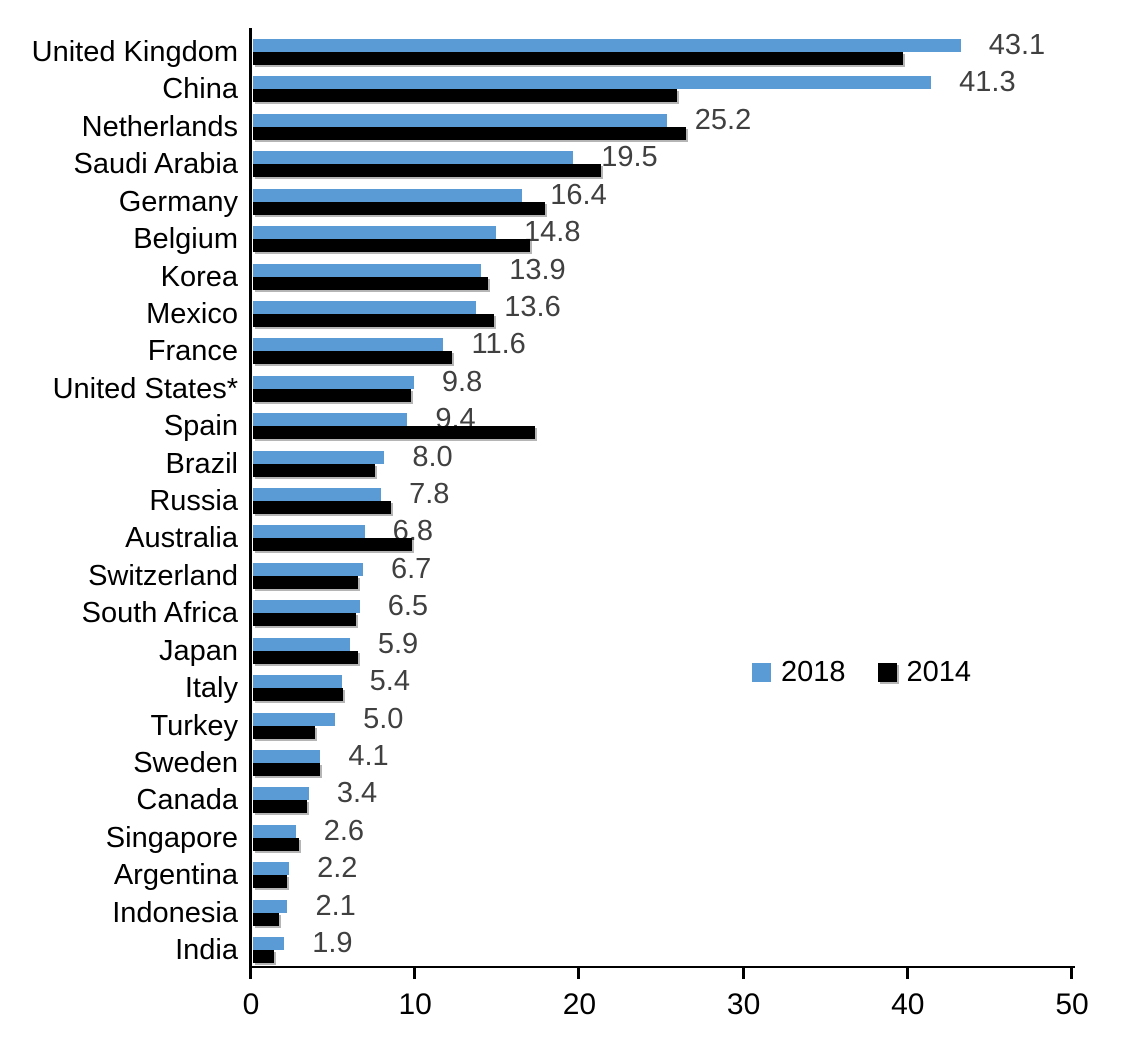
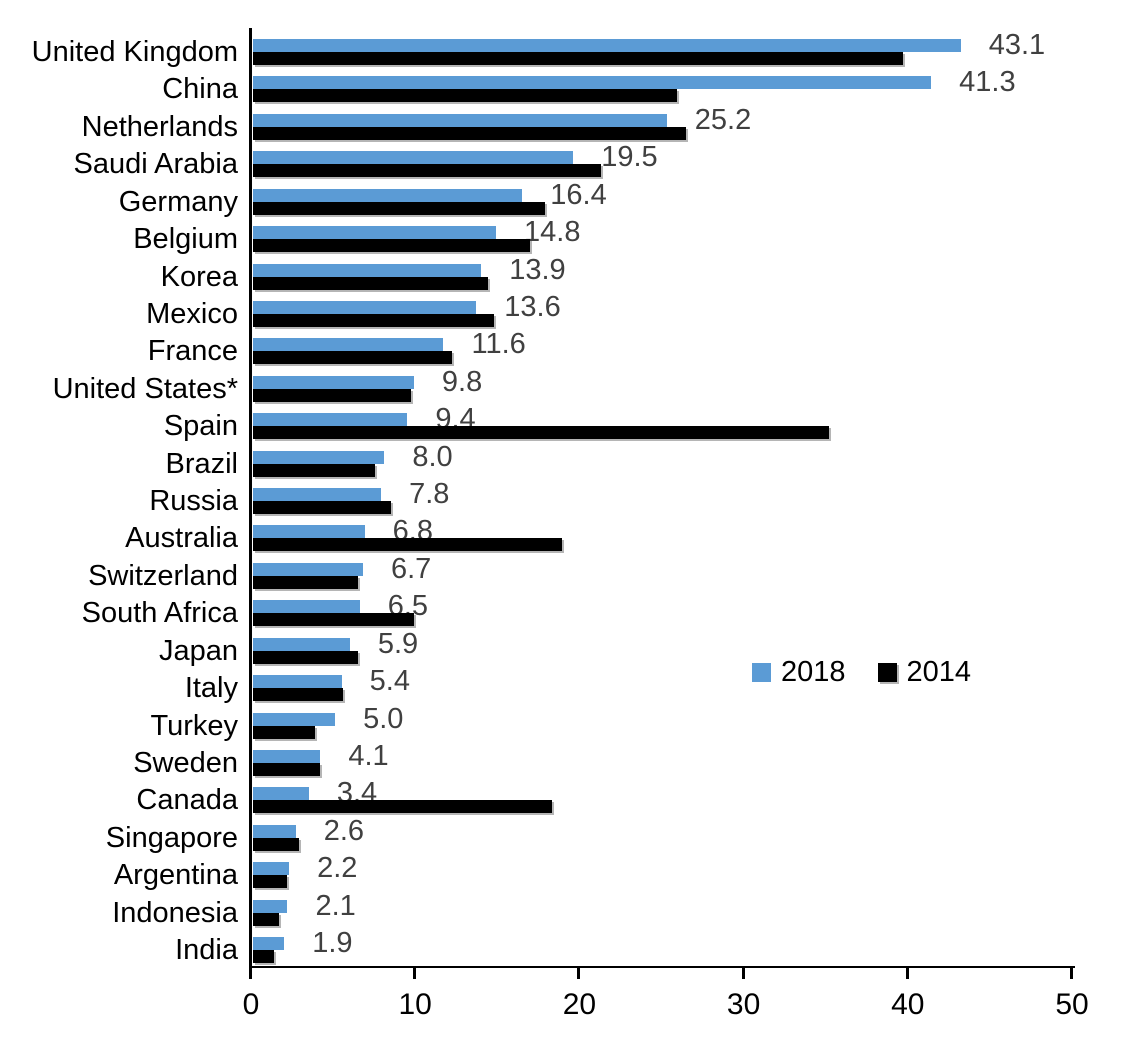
2014/Spain: 17.2 -> 35.1
2014/Australia: 9.7 -> 18.8
2014/South Africa: 6.3 -> 9.8
2014/Canada: 3.3 -> 18.2
